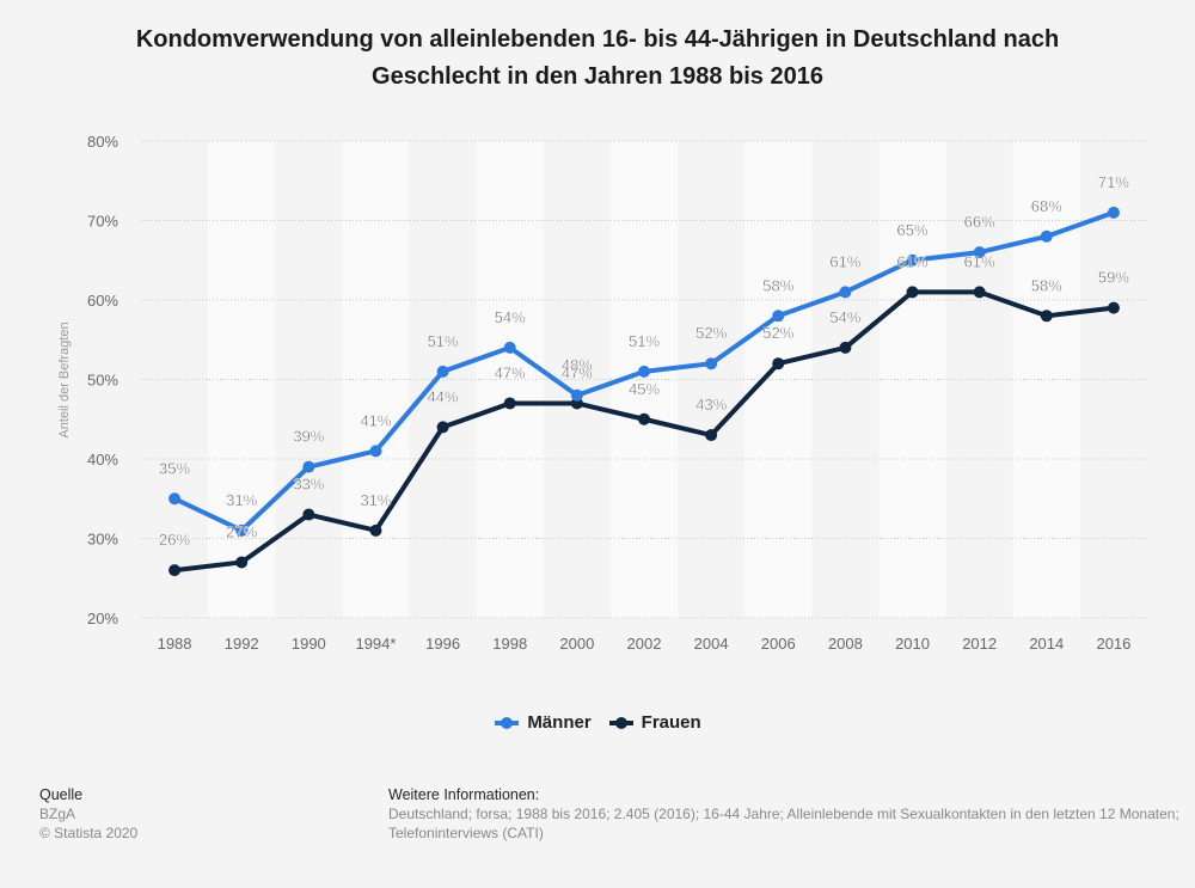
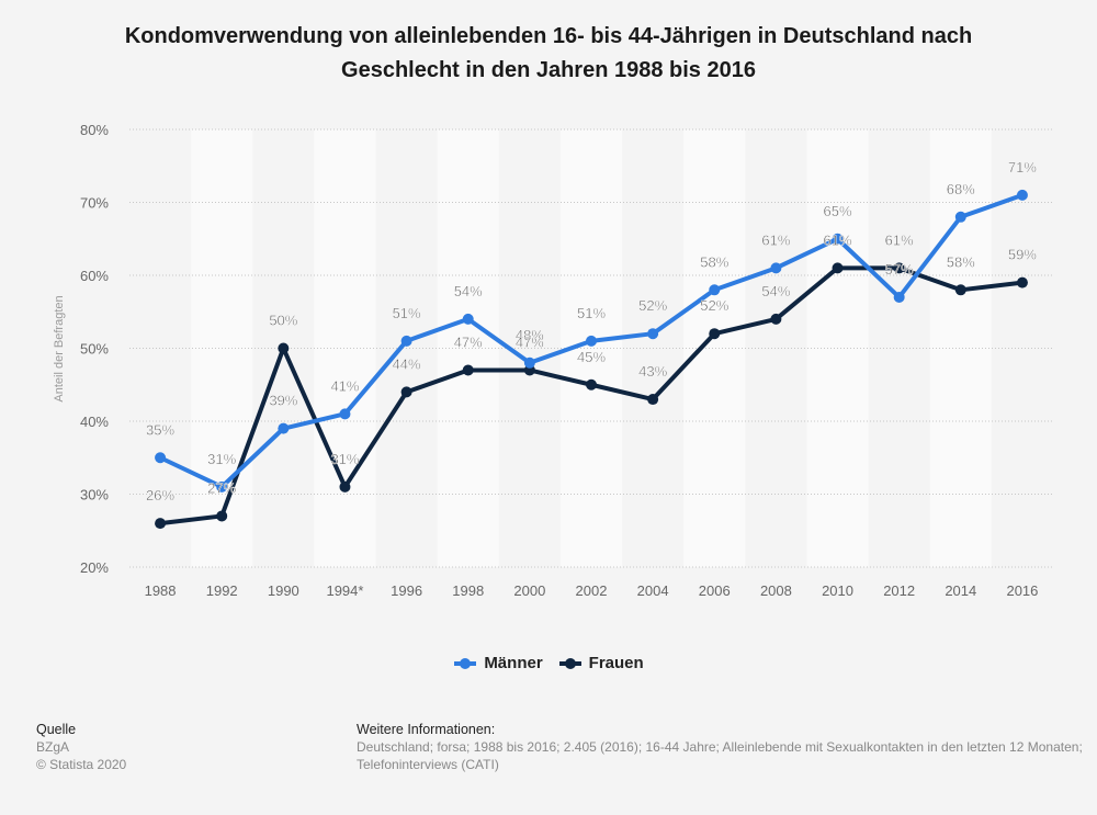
Frauen/1990: 33% -> 50%
Männer/2012: 66% -> 57%
